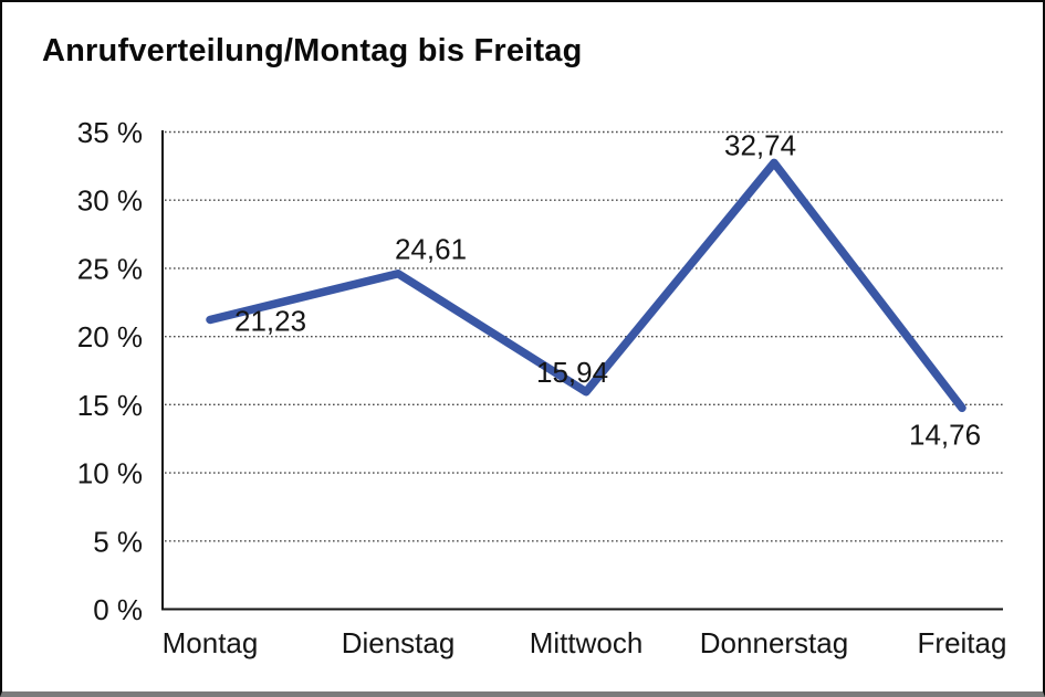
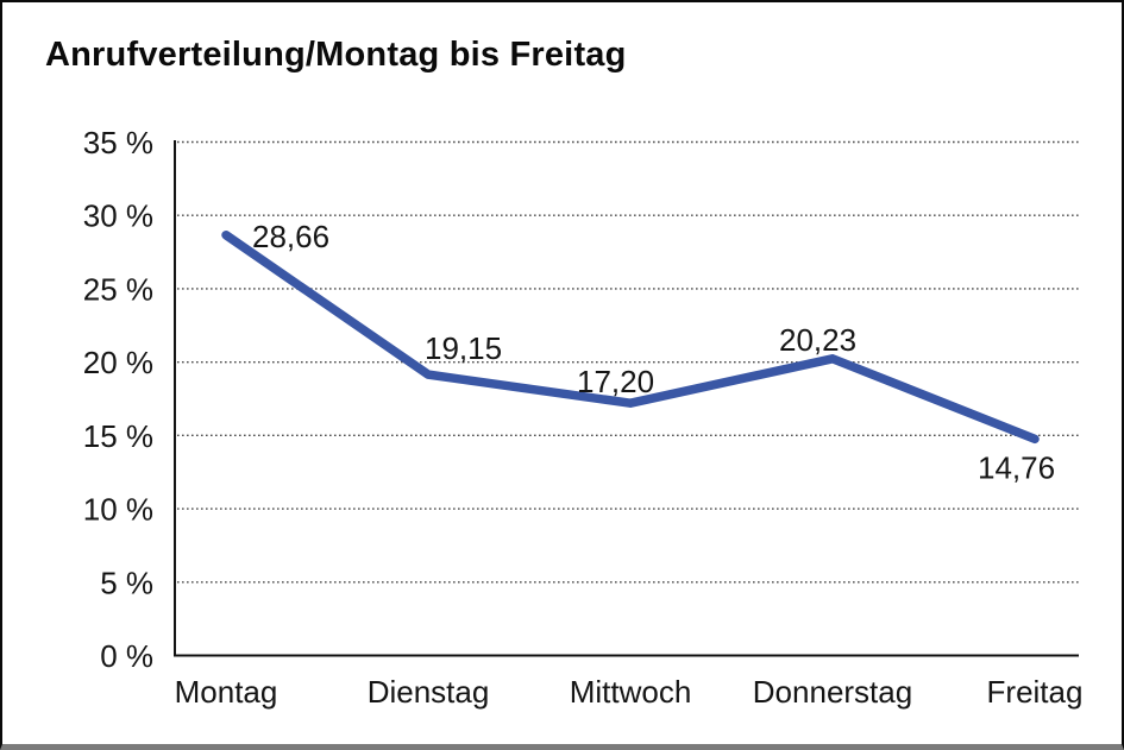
Montag: 21,23 -> 28,66
Dienstag: 24,61 -> 19,15
Mittwoch: 15,94 -> 17,20
Donnerstag: 32,74 -> 20,23
